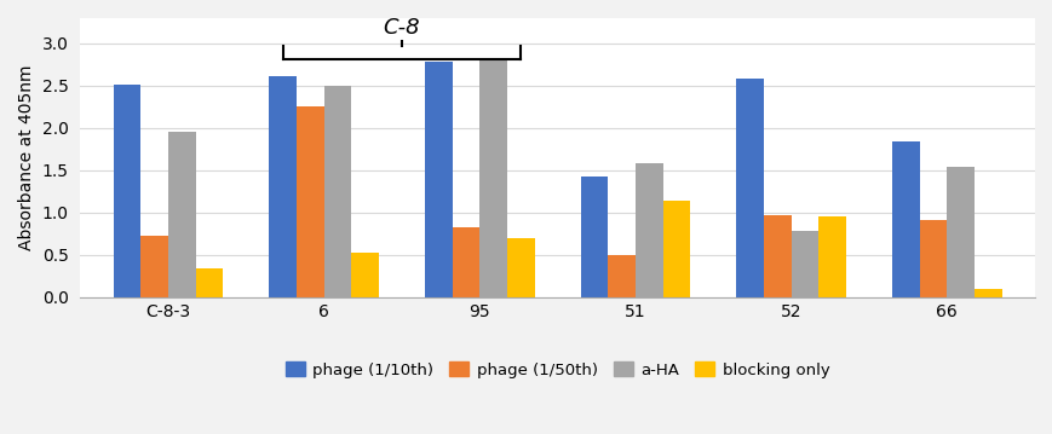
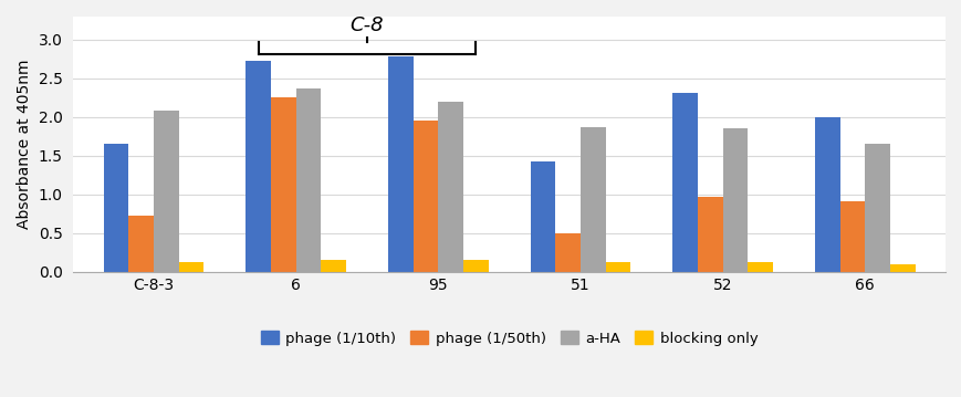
phage (1/10th)/C-8-3: 2.52 -> 1.65
a-HA/C-8-3: 1.96 -> 2.08
blocking only/C-8-3: 0.34 -> 0.12
phage (1/10th)/6: 2.62 -> 2.73
a-HA/6: 2.50 -> 2.37
blocking only/6: 0.52 -> 0.15
phage (1/50th)/95: 0.82 -> 1.95
a-HA/95: 2.82 -> 2.20
blocking only/95: 0.70 -> 0.16
a-HA/51: 1.58 -> 1.87
blocking only/51: 1.14 -> 0.12
phage (1/10th)/52: 2.58 -> 2.32
a-HA/52: 0.78 -> 1.85
blocking only/52: 0.96 -> 0.12
phage (1/10th)/66: 1.84 -> 2.00
a-HA/66: 1.54 -> 1.65
